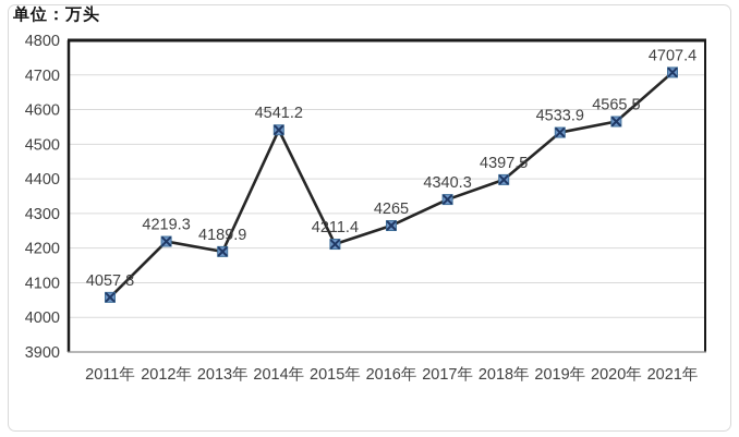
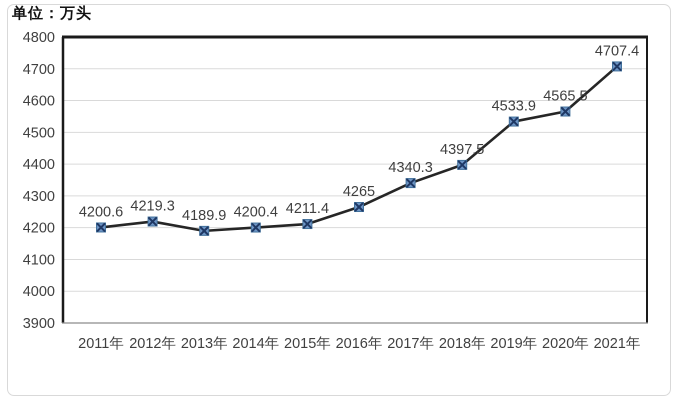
2011年: 4057.8 -> 4200.6
2014年: 4541.2 -> 4200.4
